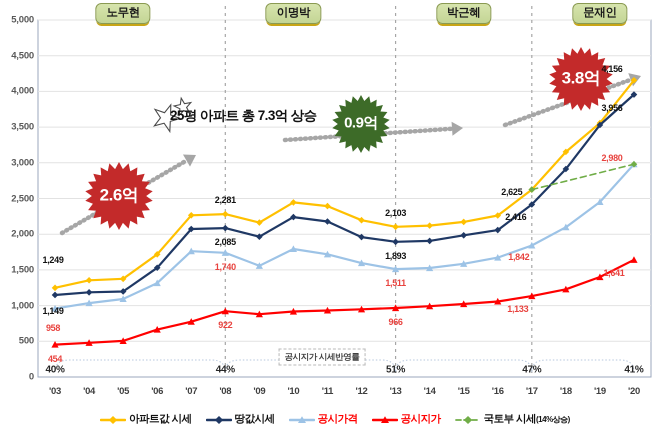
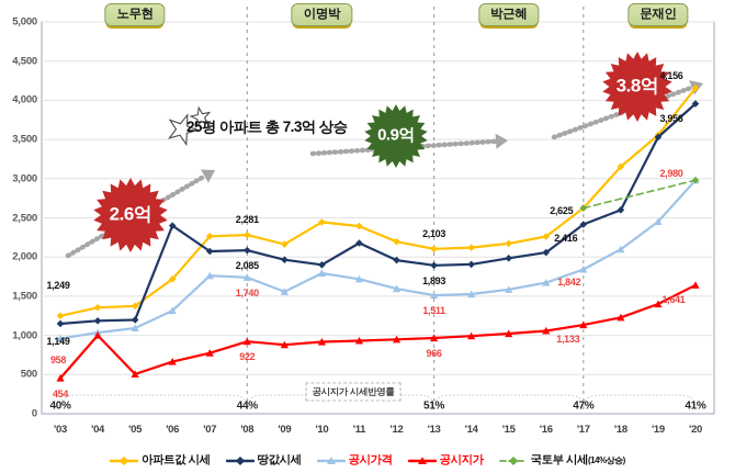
공시지가/'04: 500 -> 1000
땅값시세/'06: 1500 -> 2400
땅값시세/'10: 2200 -> 1900
땅값시세/'18: 2900 -> 2600
